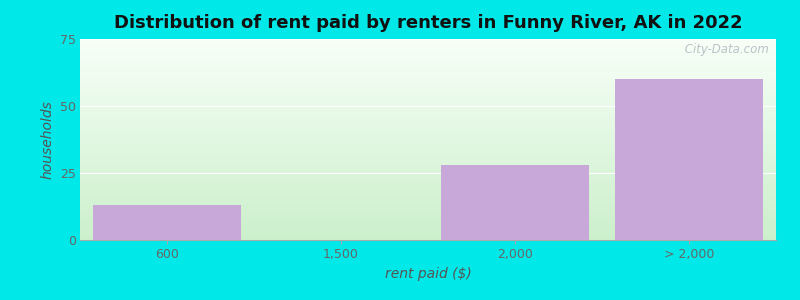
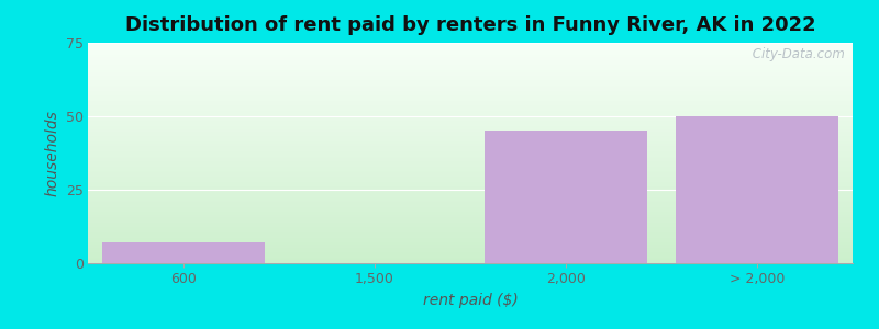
600: 13 -> 7
2,000: 28 -> 45
> 2,000: 60 -> 50
